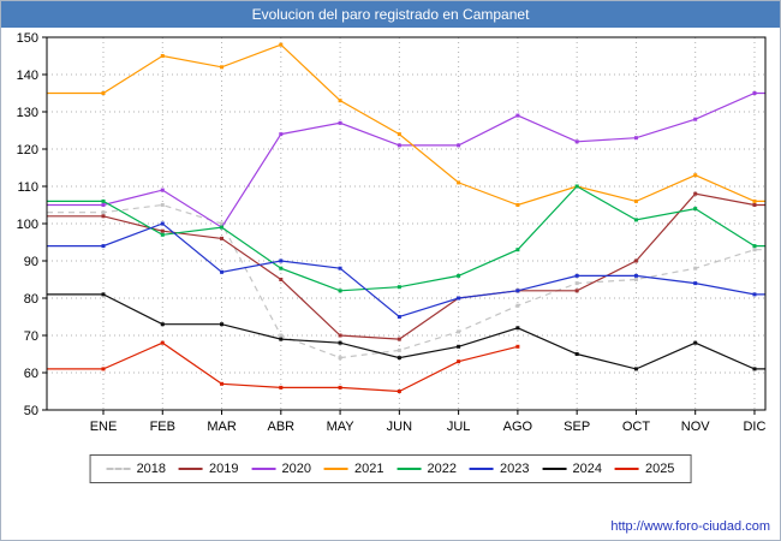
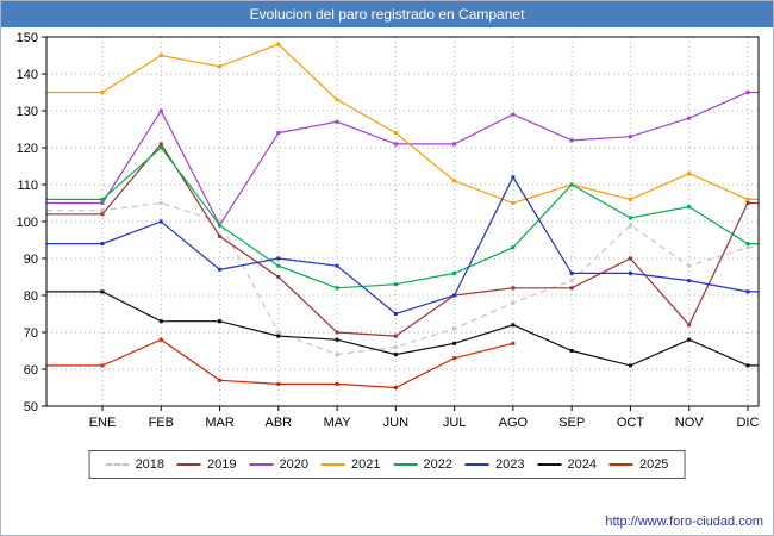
2019/FEB: 98 -> 121
2020/FEB: 109 -> 130
2022/FEB: 97 -> 120
2023/AGO: 82 -> 112
2018/OCT: 85 -> 99
2019/NOV: 108 -> 72
